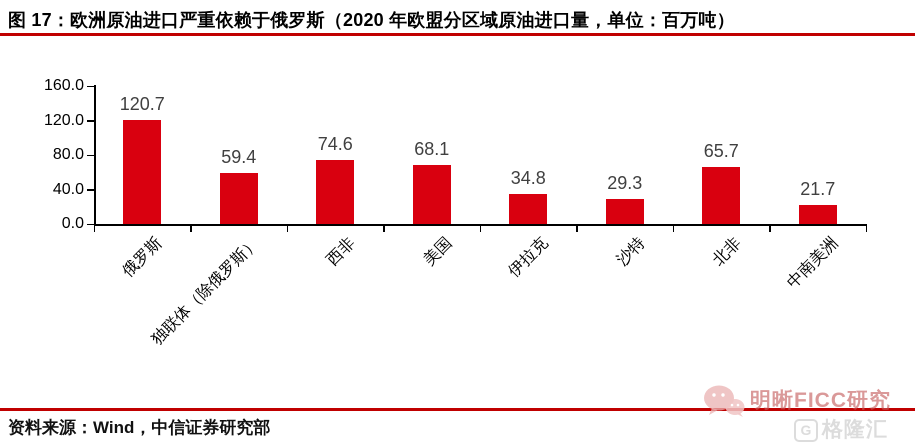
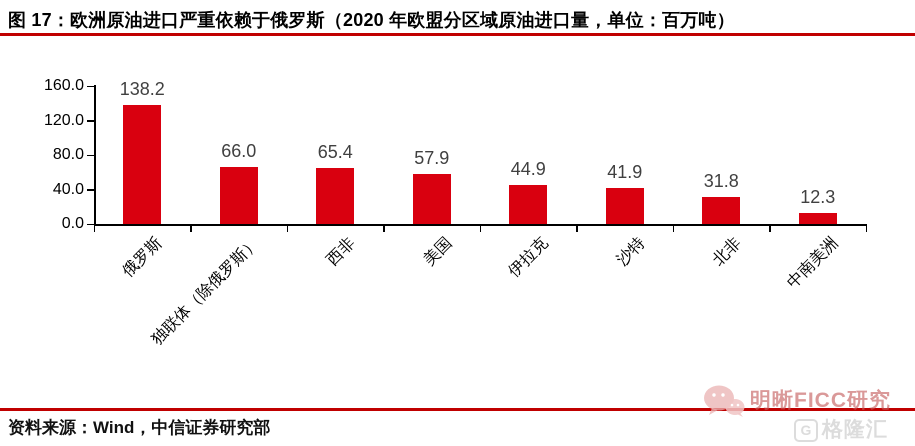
俄罗斯: 120.7 -> 138.2
独联体（除俄罗斯）: 59.4 -> 66.0
西非: 74.6 -> 65.4
美国: 68.1 -> 57.9
伊拉克: 34.8 -> 44.9
沙特: 29.3 -> 41.9
北非: 65.7 -> 31.8
中南美洲: 21.7 -> 12.3
